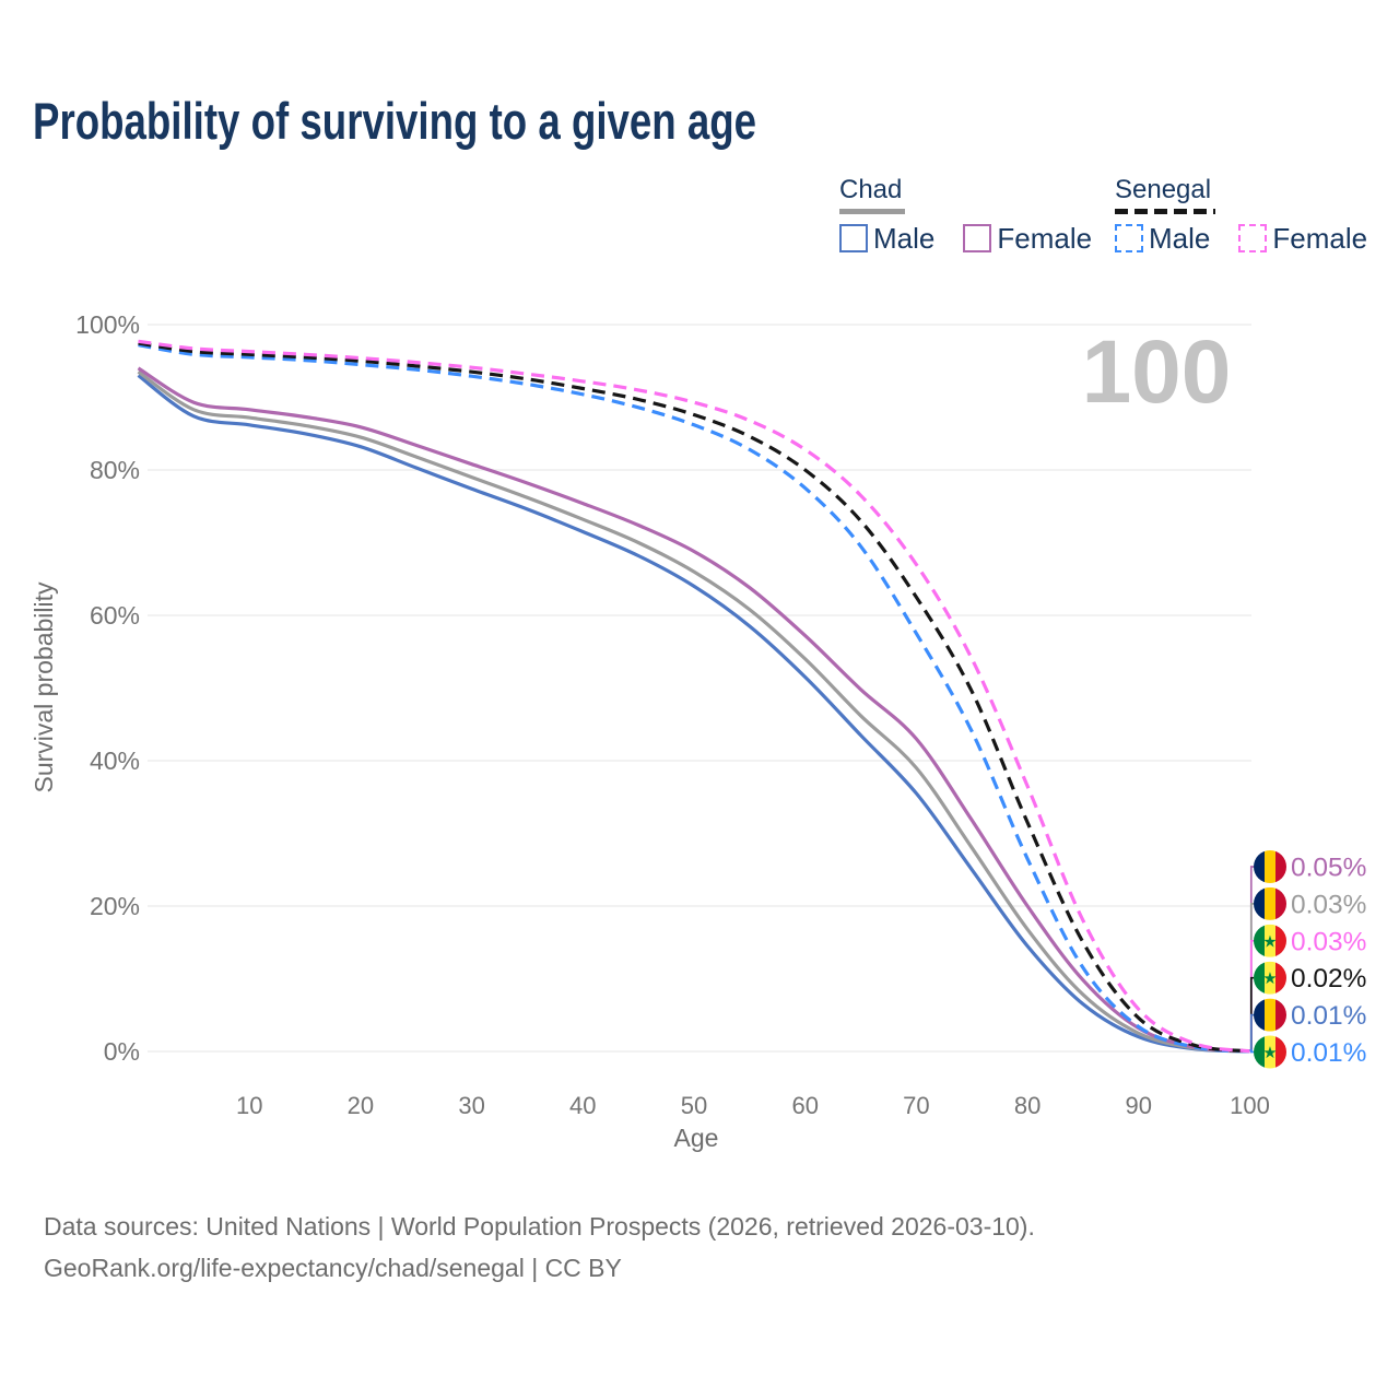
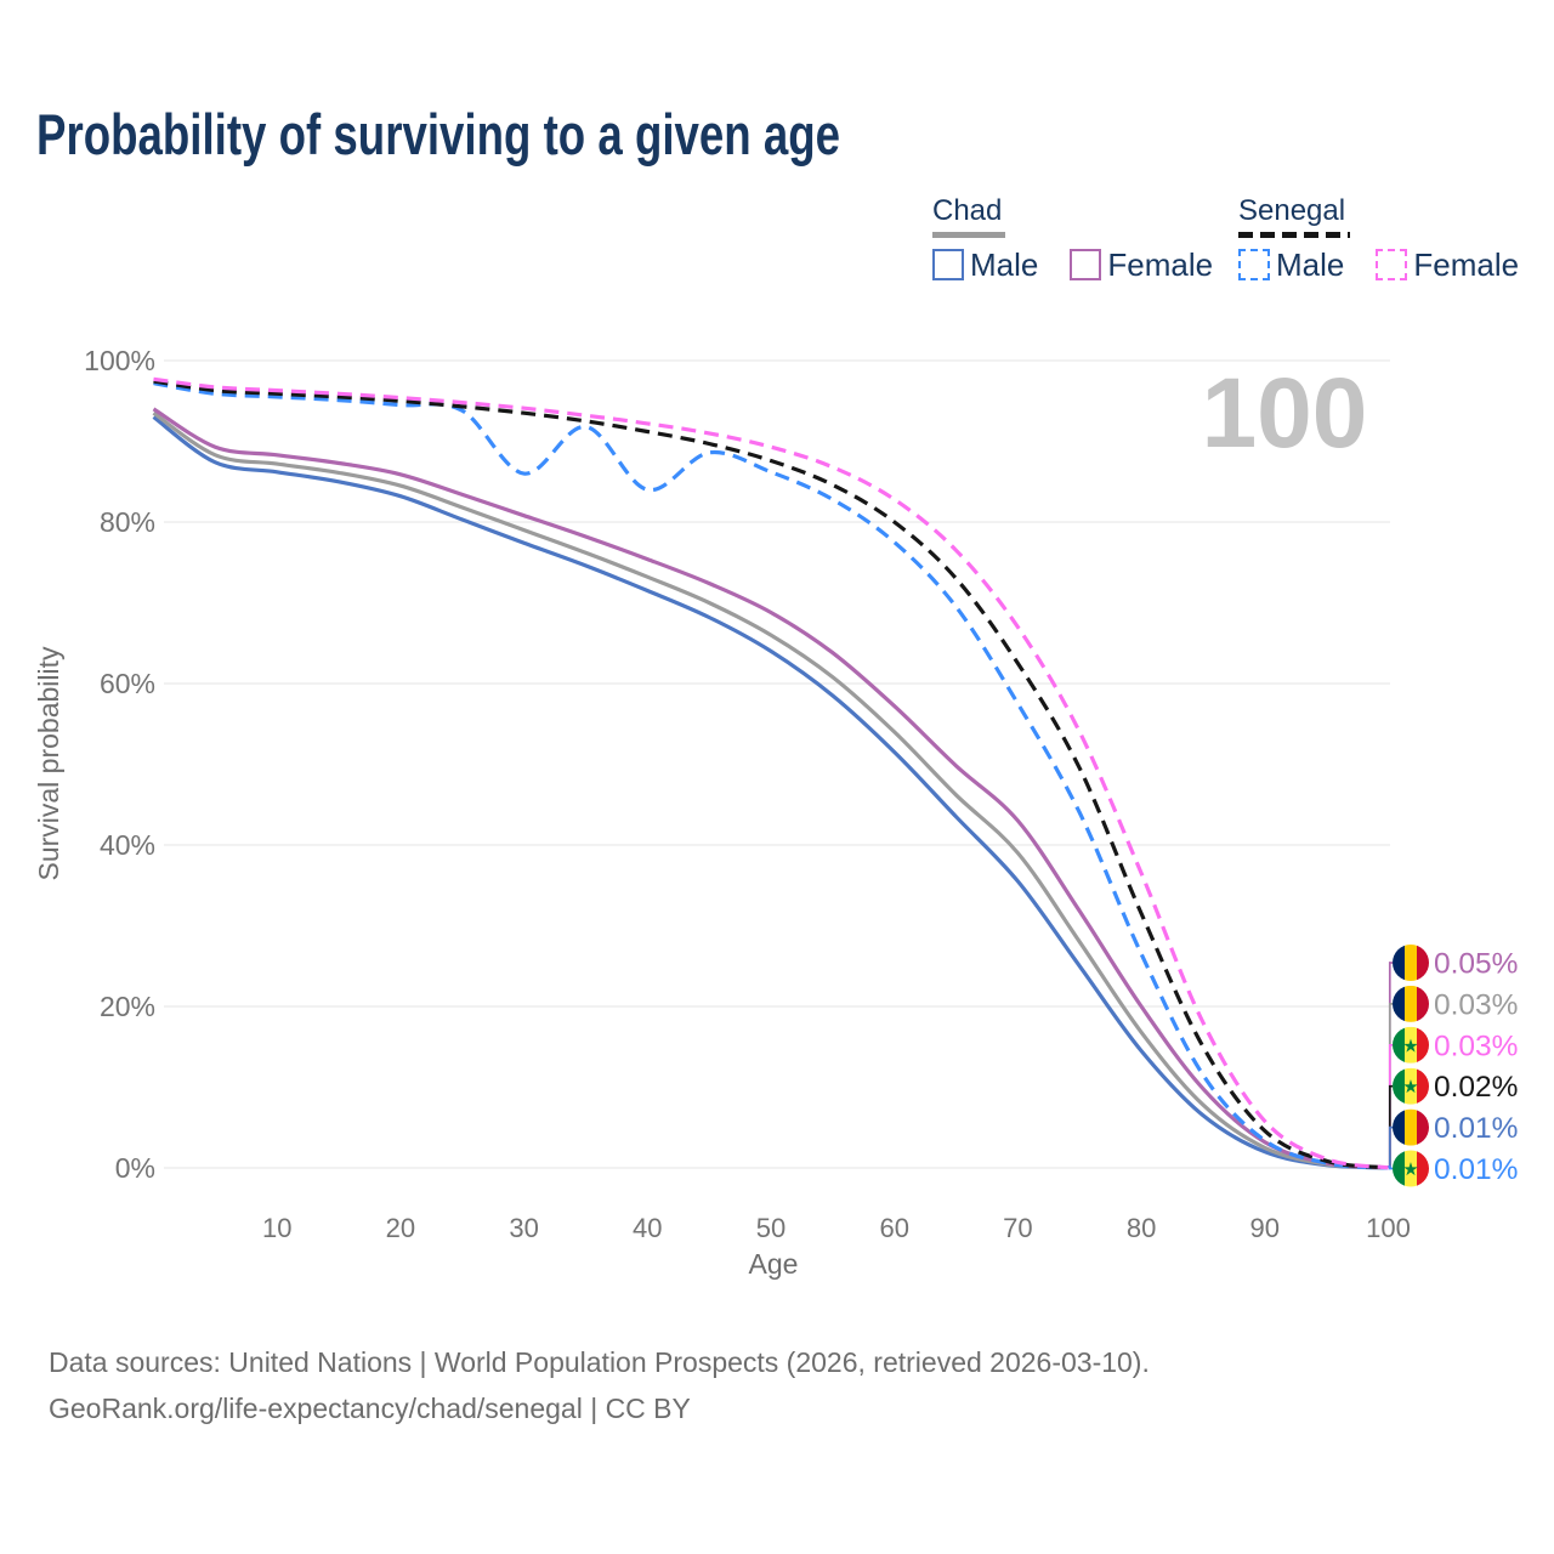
Senegal Male/30: 93% -> 86%
Senegal Male/40: 90% -> 84%
